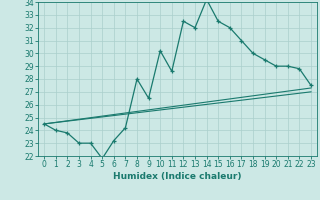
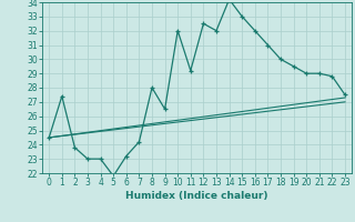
1: 24.0 -> 27.4
10: 30.2 -> 32.0
11: 28.6 -> 29.2
15: 32.5 -> 33.0
